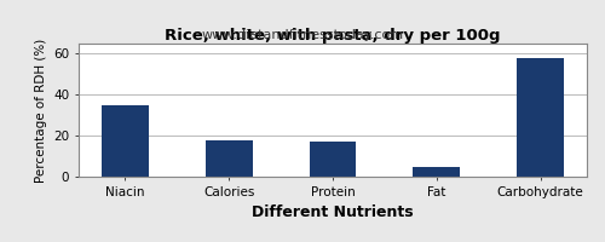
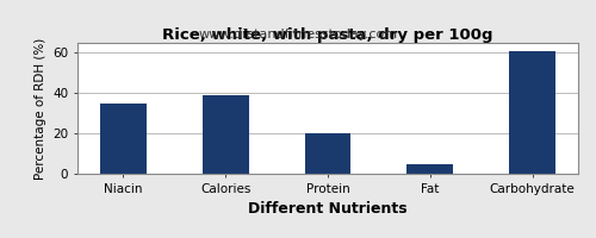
Calories: 18 -> 39
Protein: 17 -> 20
Carbohydrate: 58 -> 61
